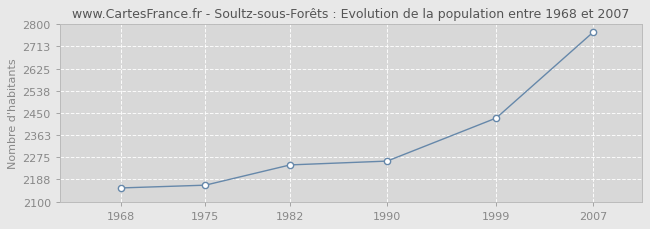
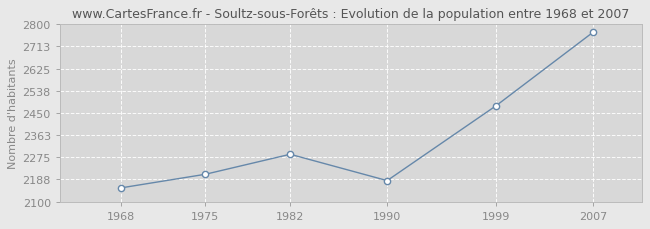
1975: 2165 -> 2208
1982: 2245 -> 2287
1990: 2260 -> 2183
1999: 2430 -> 2479
